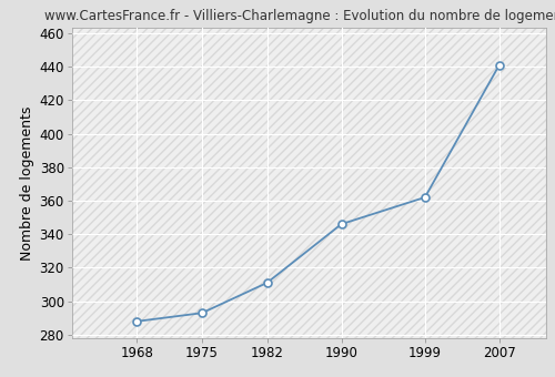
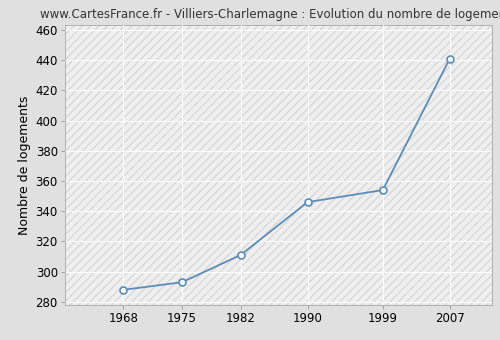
1999: 362 -> 354
